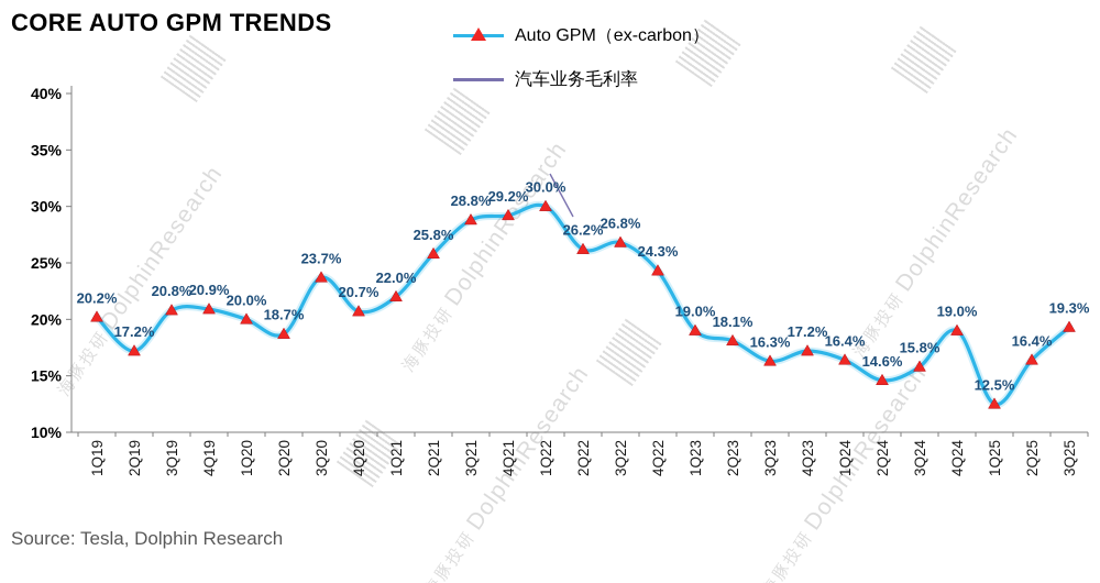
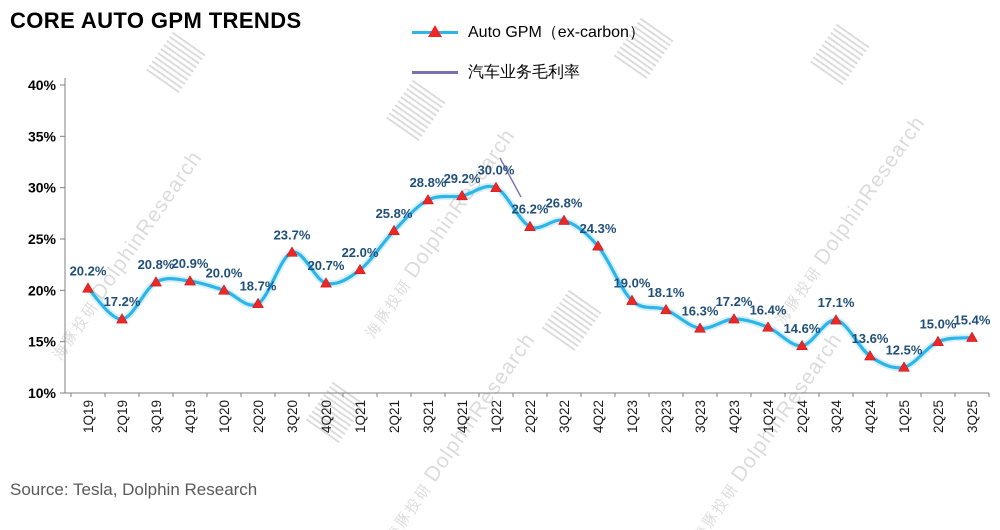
3Q24: 15.8% -> 17.1%
4Q24: 19.0% -> 13.6%
2Q25: 16.4% -> 15.0%
3Q25: 19.3% -> 15.4%
